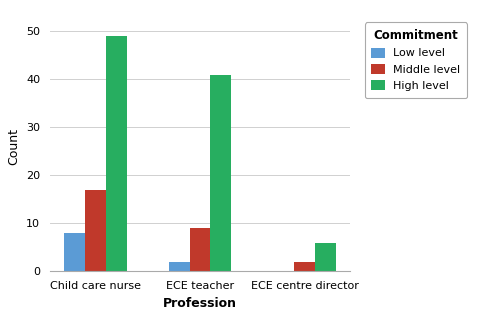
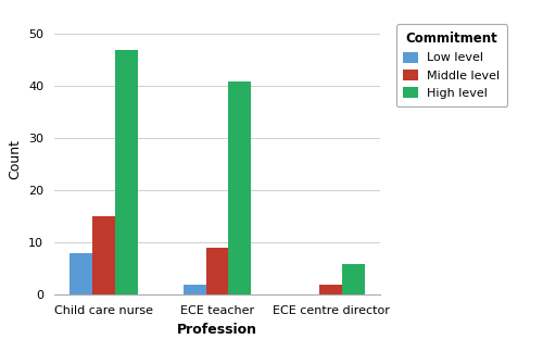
Middle level/Child care nurse: 17 -> 15
High level/Child care nurse: 49 -> 47
